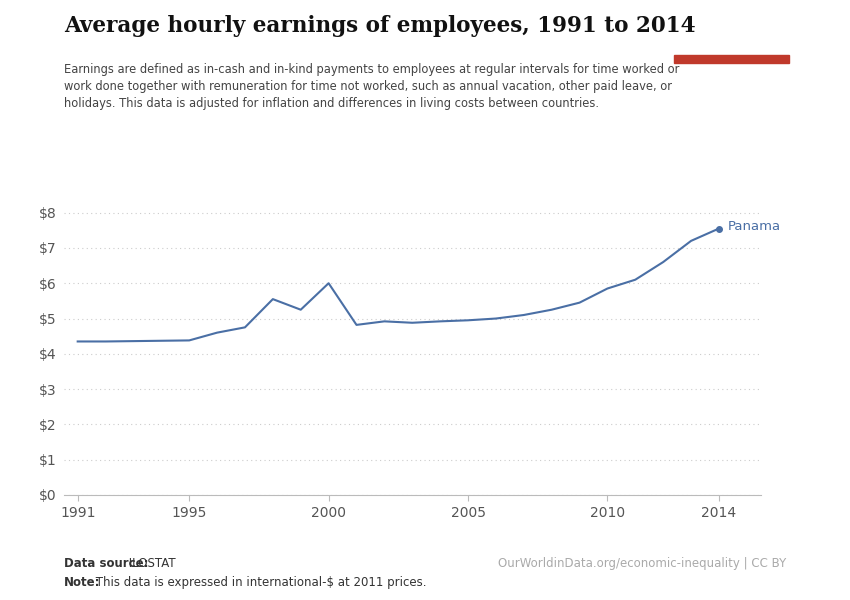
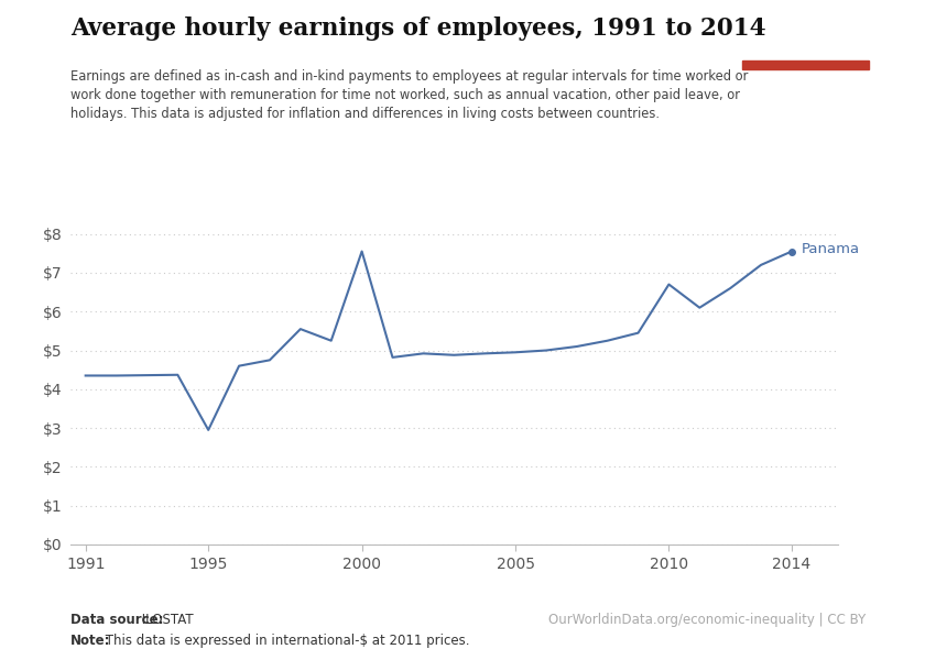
1995: $4.38 -> $2.95
2000: $6.00 -> $7.55
2010: $5.85 -> $6.70
